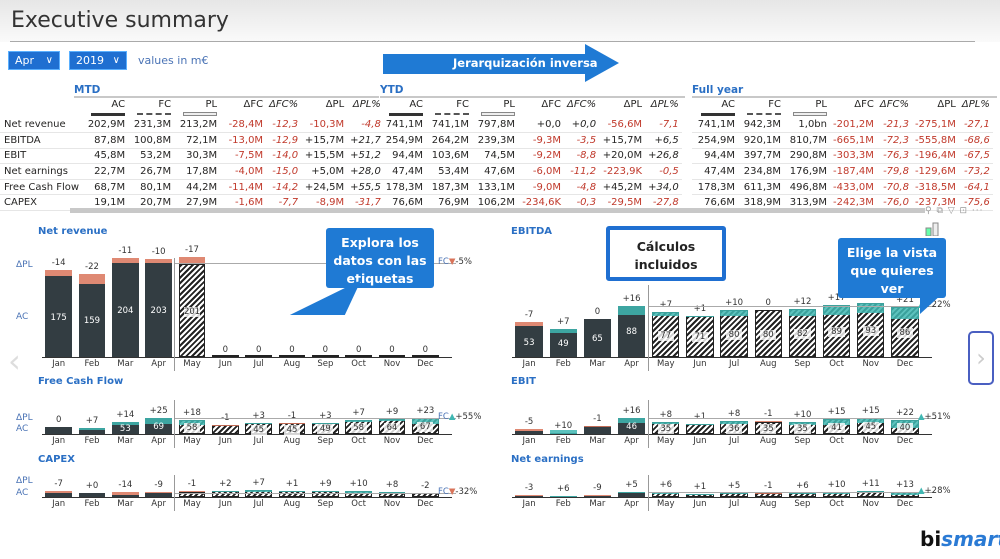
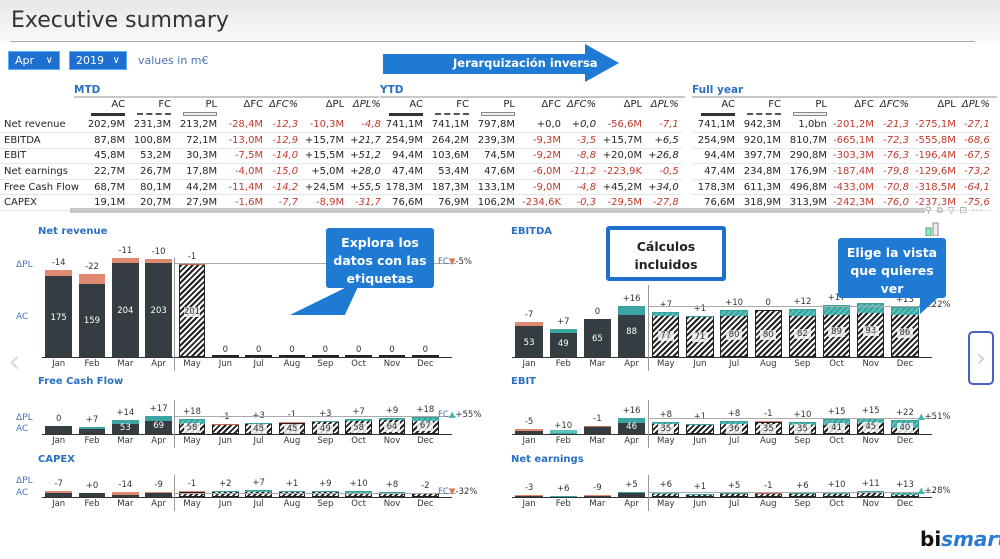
Net revenue/ΔPL/May: -17 -> -1
EBITDA/ΔPL/Dec: +21 -> +13
Free Cash Flow/ΔPL/Apr: +25 -> +17
Free Cash Flow/ΔPL/Dec: +23 -> +18
